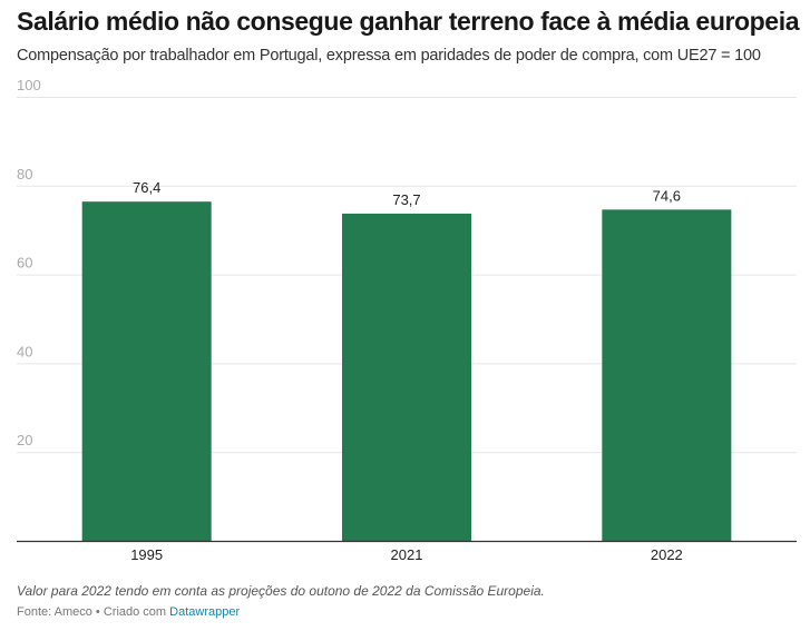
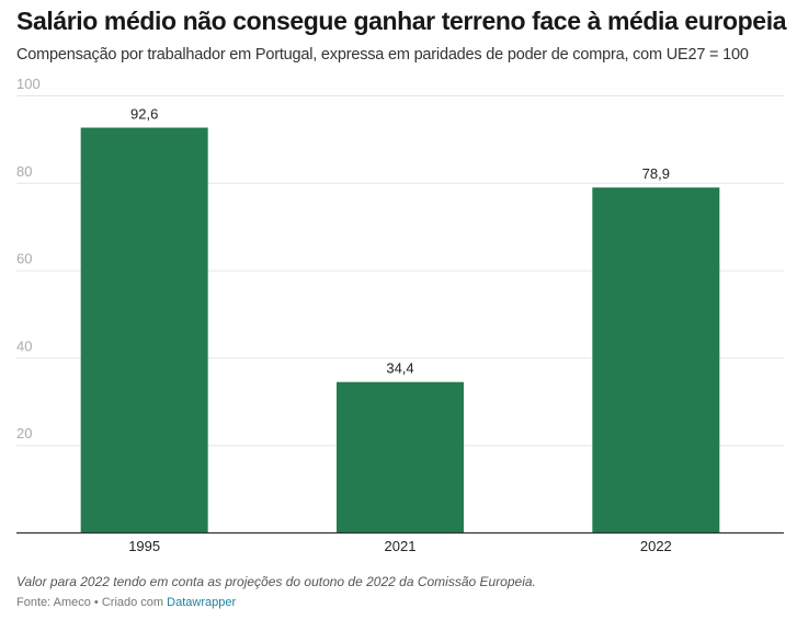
1995: 76,4 -> 92,6
2021: 73,7 -> 34,4
2022: 74,6 -> 78,9
